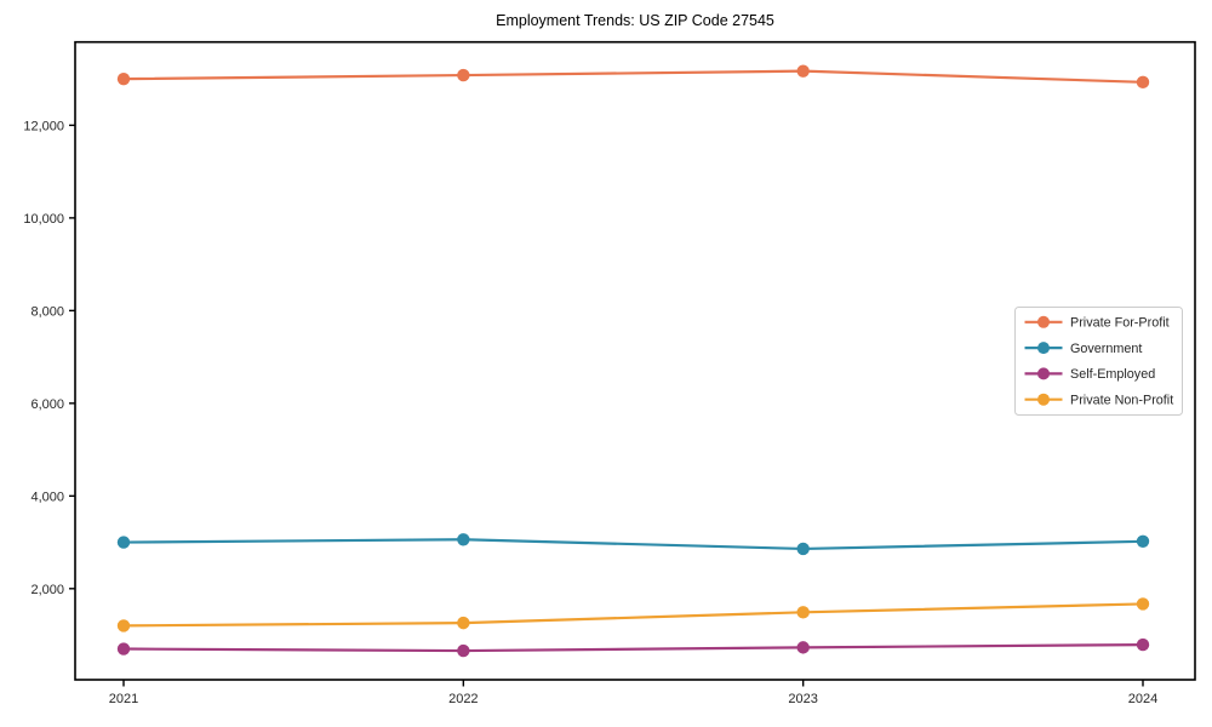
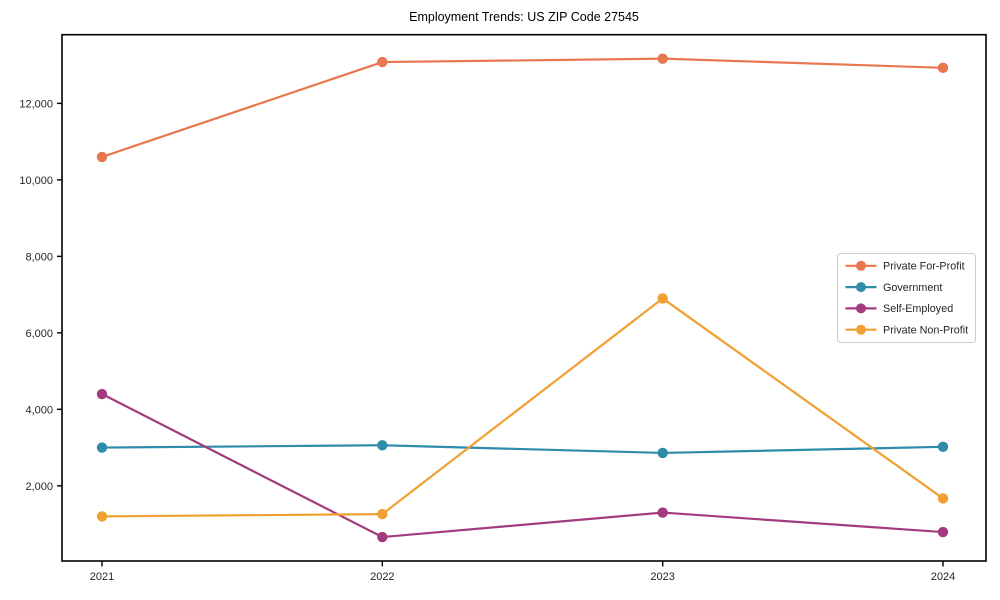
Private For-Profit/2021: 13000 -> 10600
Self-Employed/2021: 700 -> 4400
Self-Employed/2023: 700 -> 1300
Private Non-Profit/2023: 1500 -> 6900
